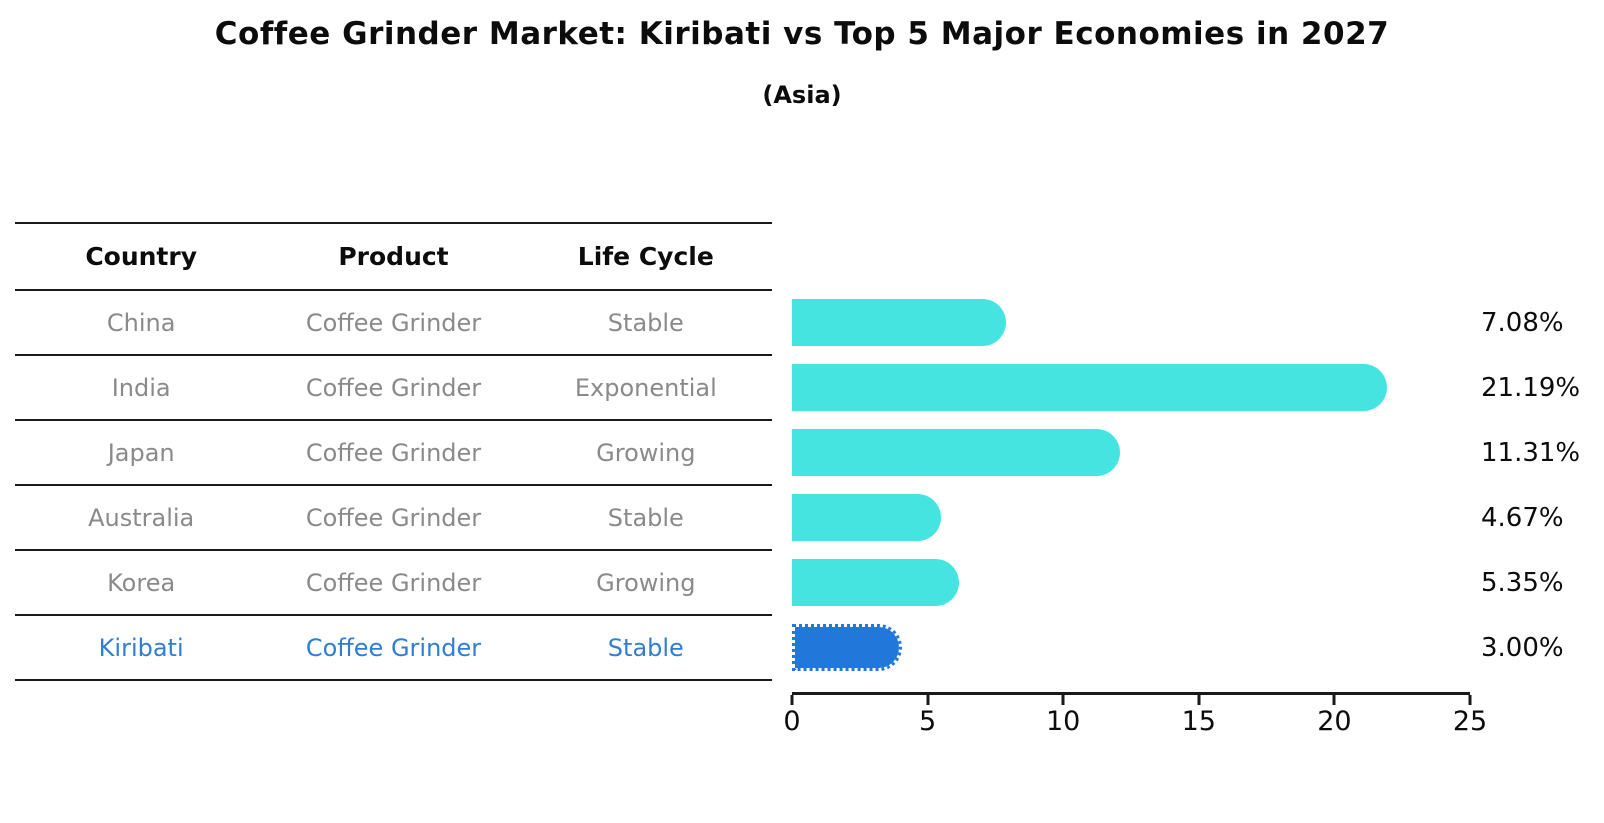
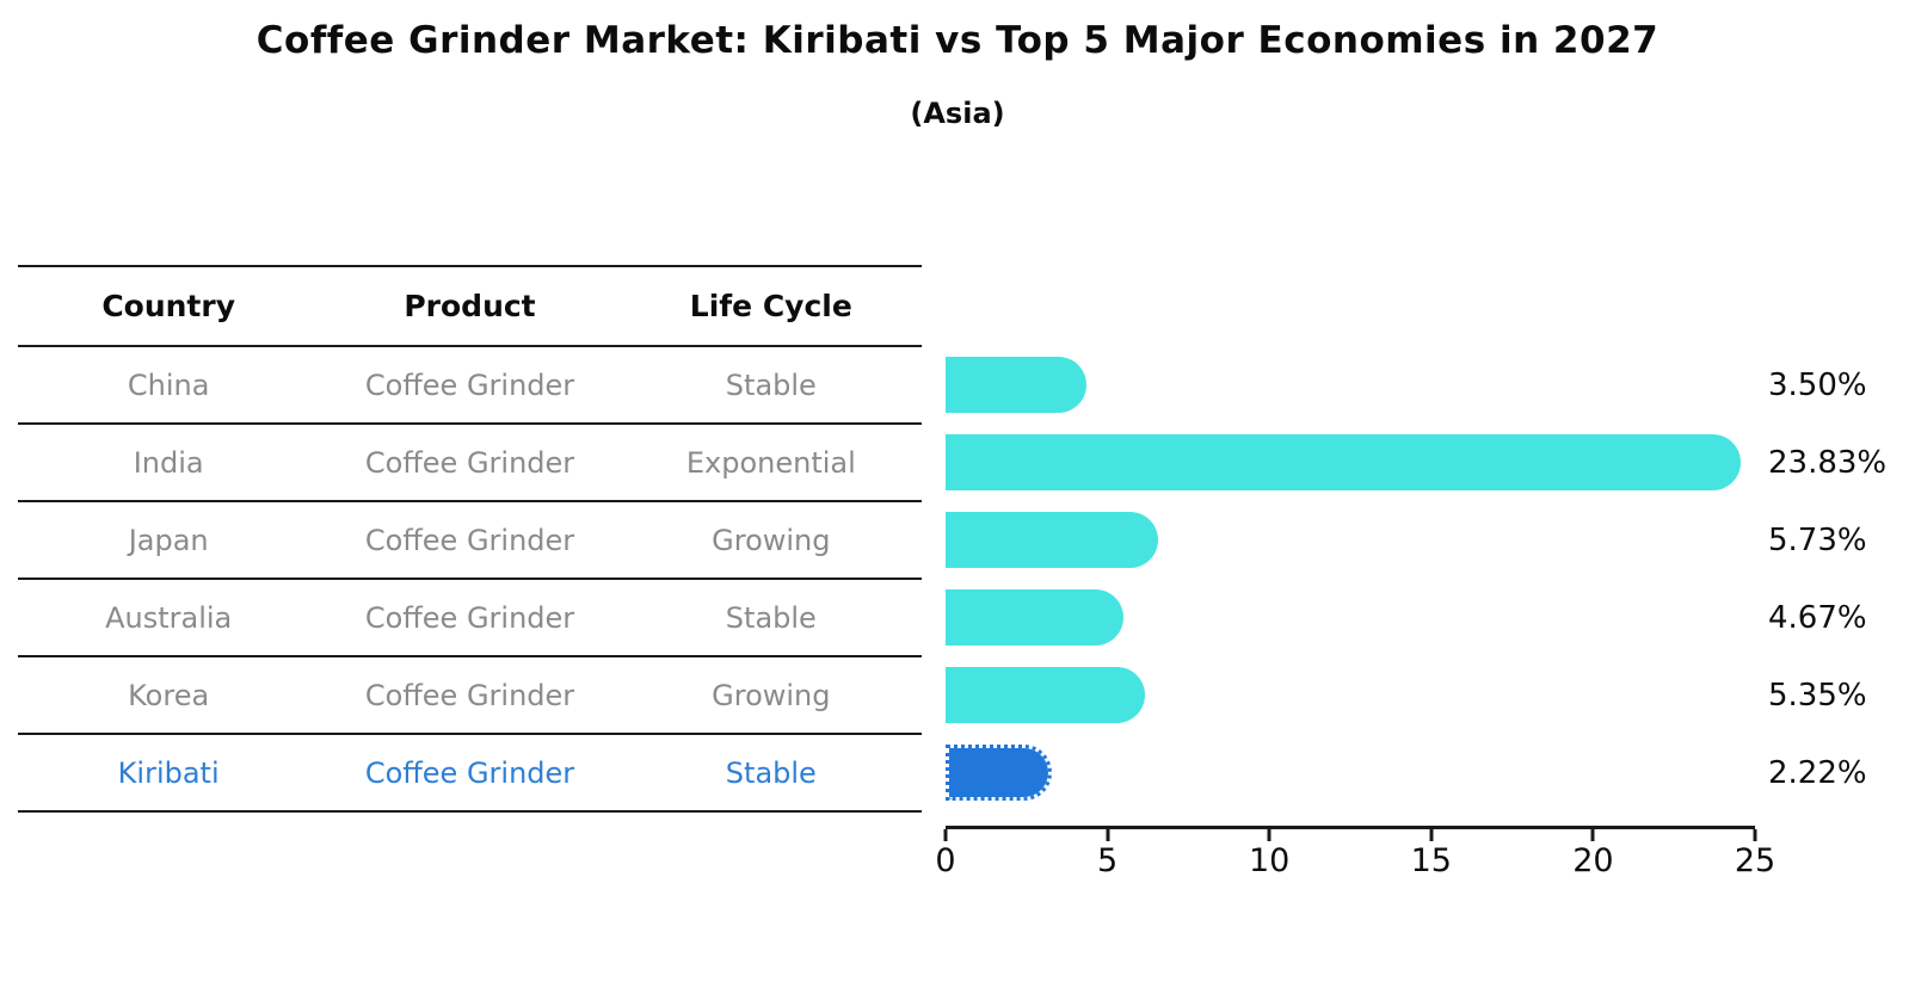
China: 7.08% -> 3.50%
India: 21.19% -> 23.83%
Japan: 11.31% -> 5.73%
Kiribati: 3.00% -> 2.22%
